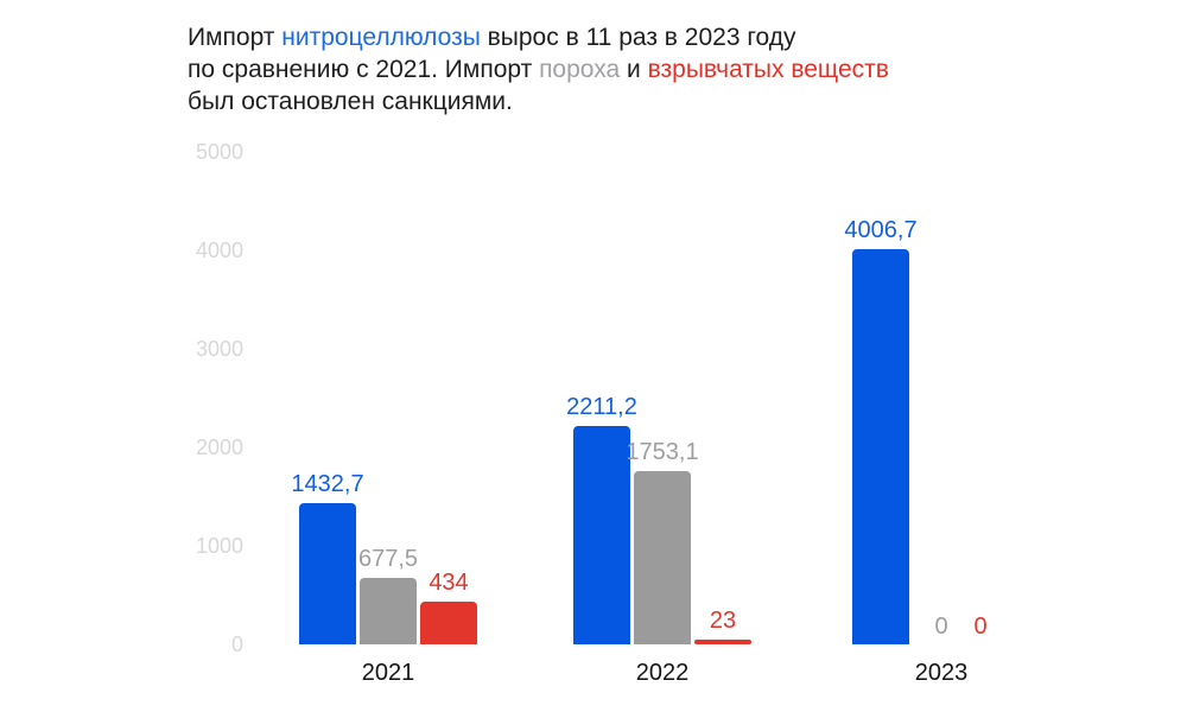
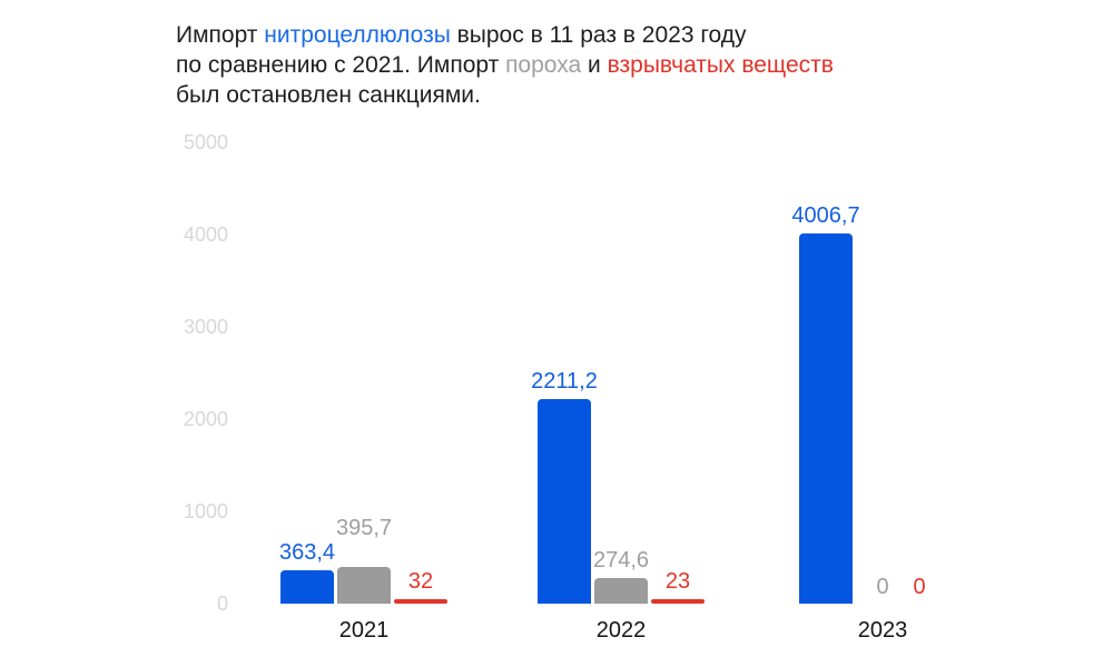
нитроцеллюлозы/2021: 1432,7 -> 363,4
пороха/2021: 677,5 -> 395,7
взрывчатых веществ/2021: 434 -> 32
пороха/2022: 1753,1 -> 274,6
